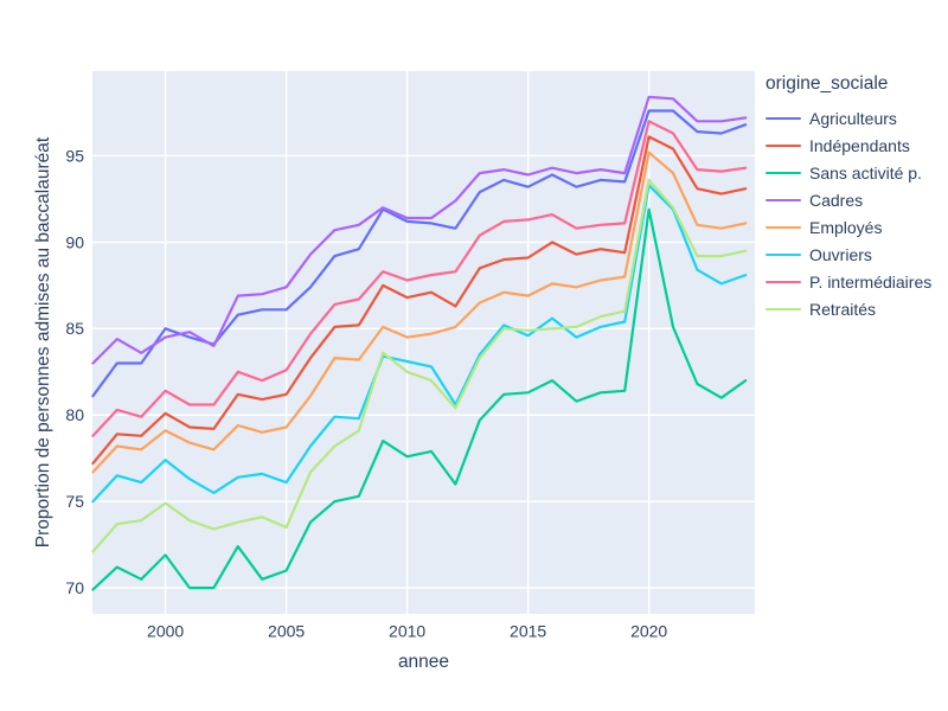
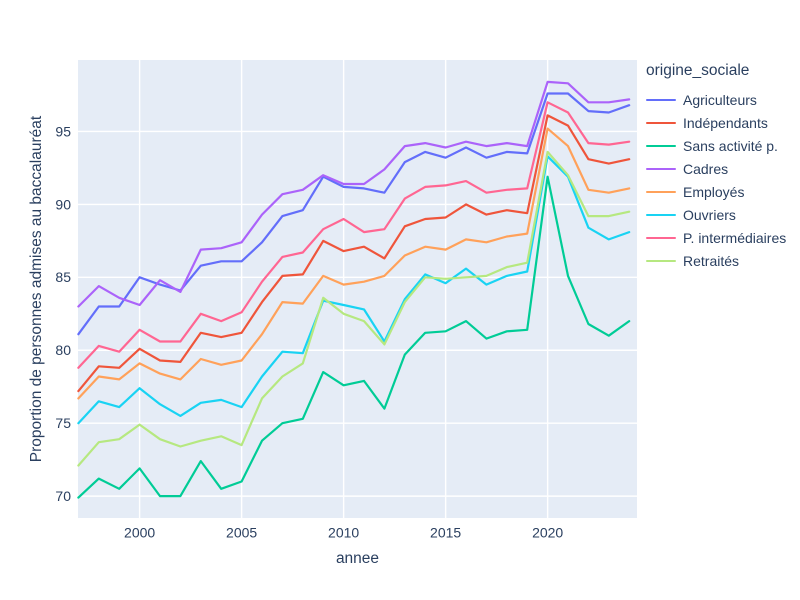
Cadres/2000: 84.5 -> 83.1
P. intermédiaires/2010: 87.8 -> 89.0
